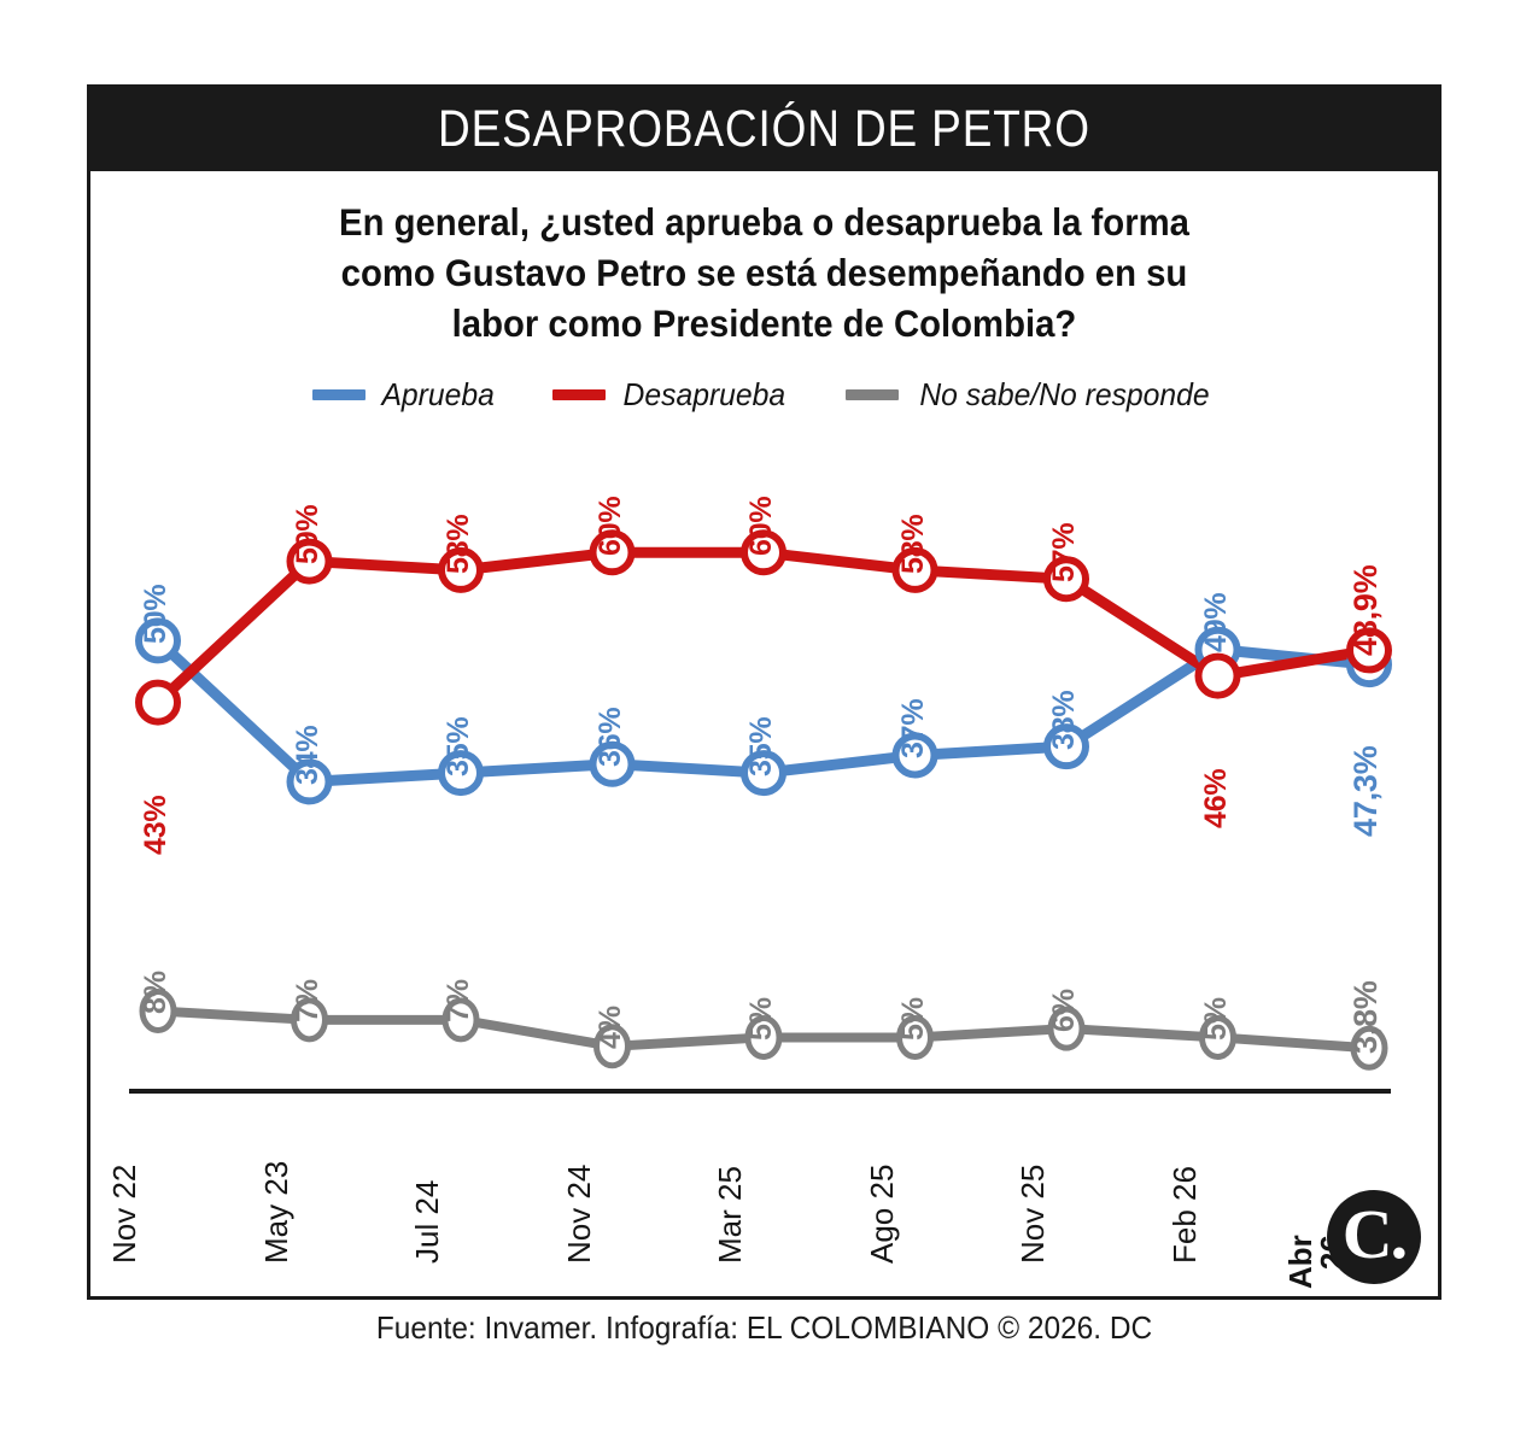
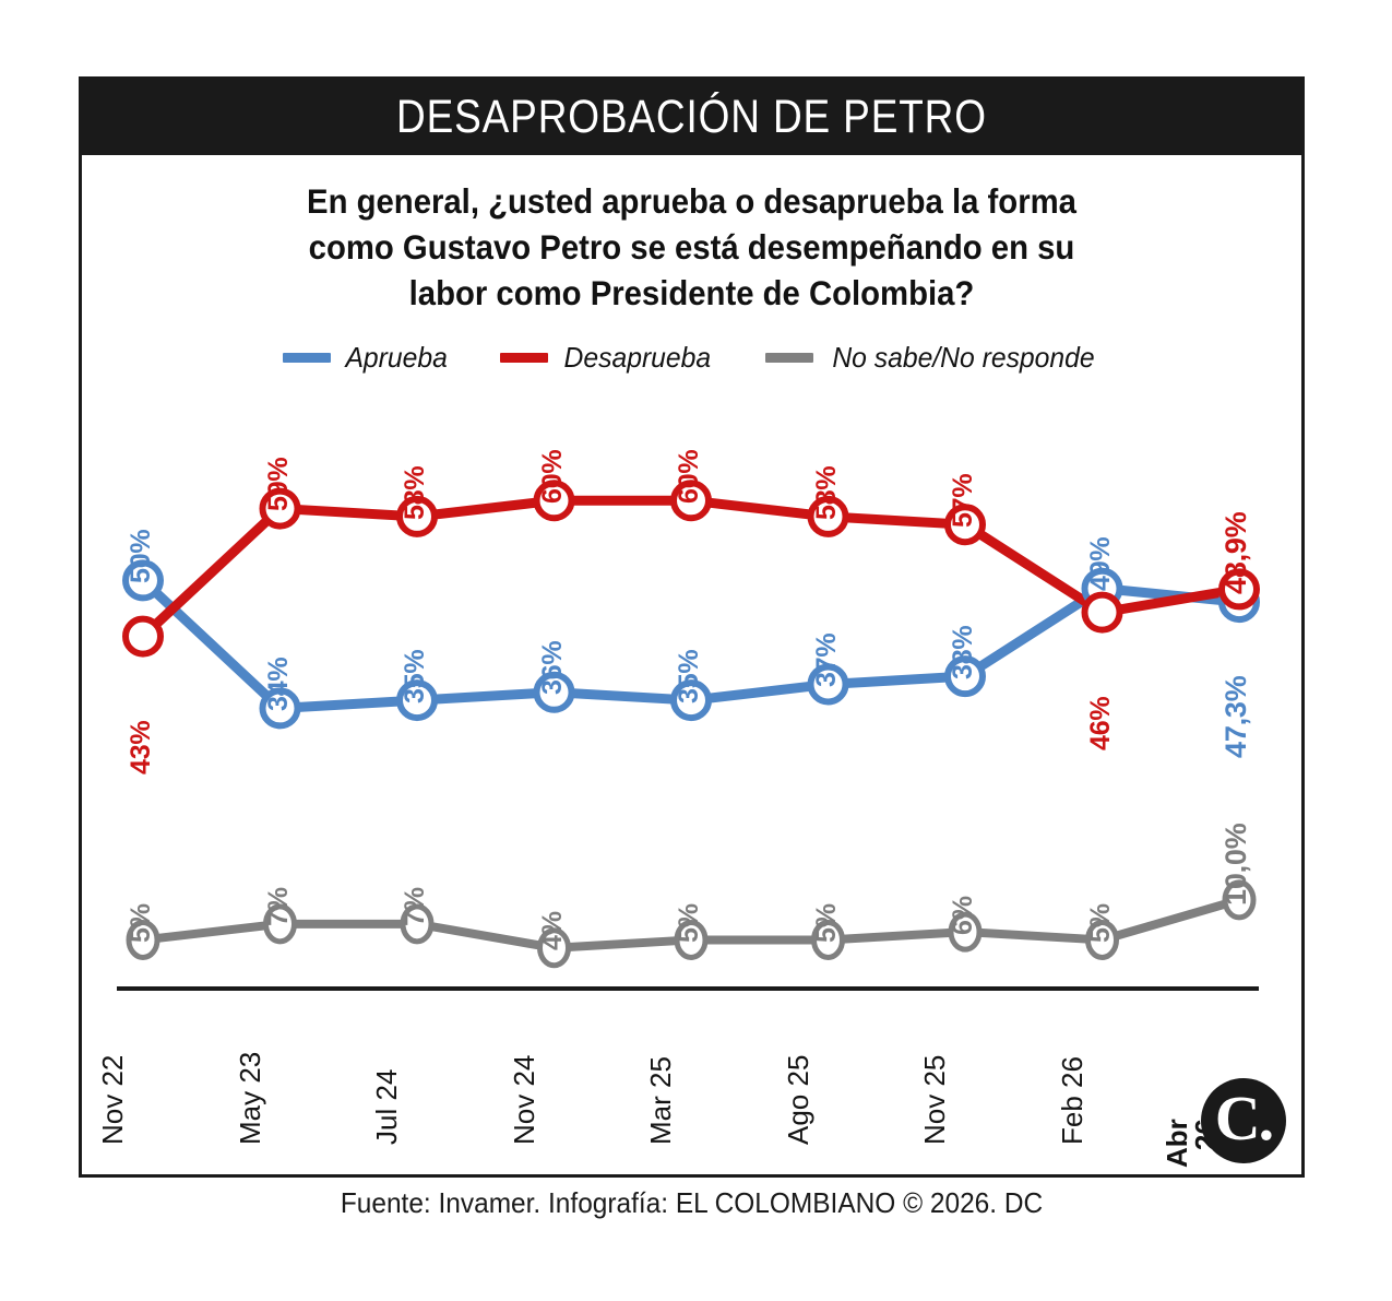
No sabe/No responde/Nov 22: 8% -> 5%
No sabe/No responde/Abr 26: 3,8% -> 10,0%
